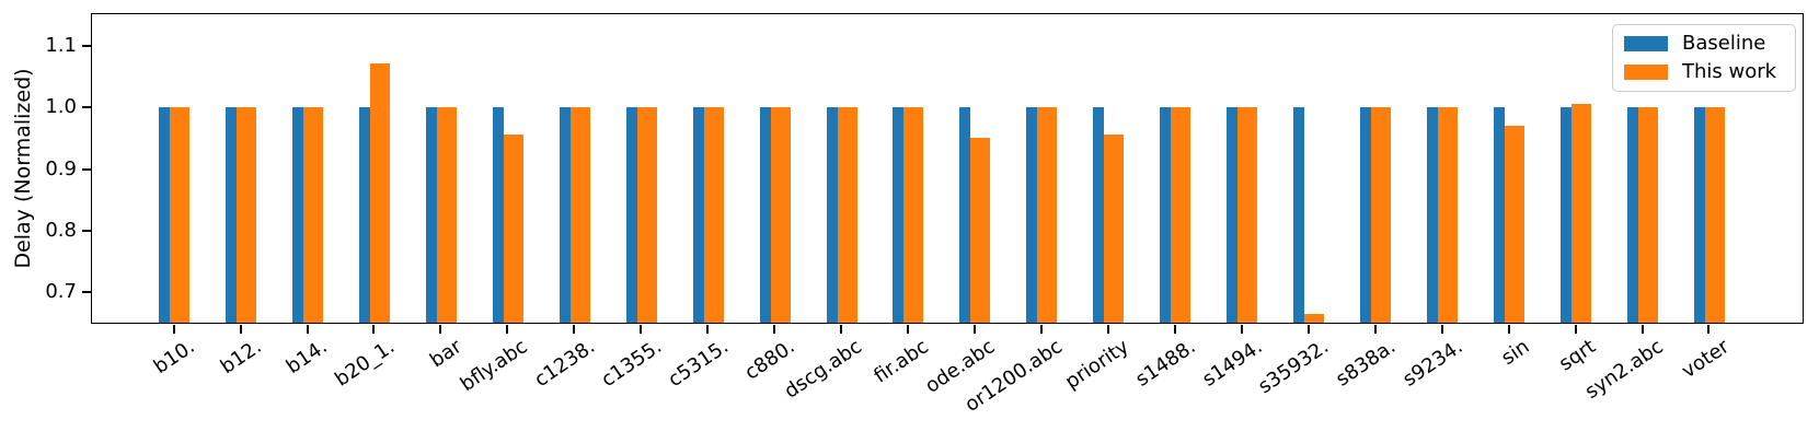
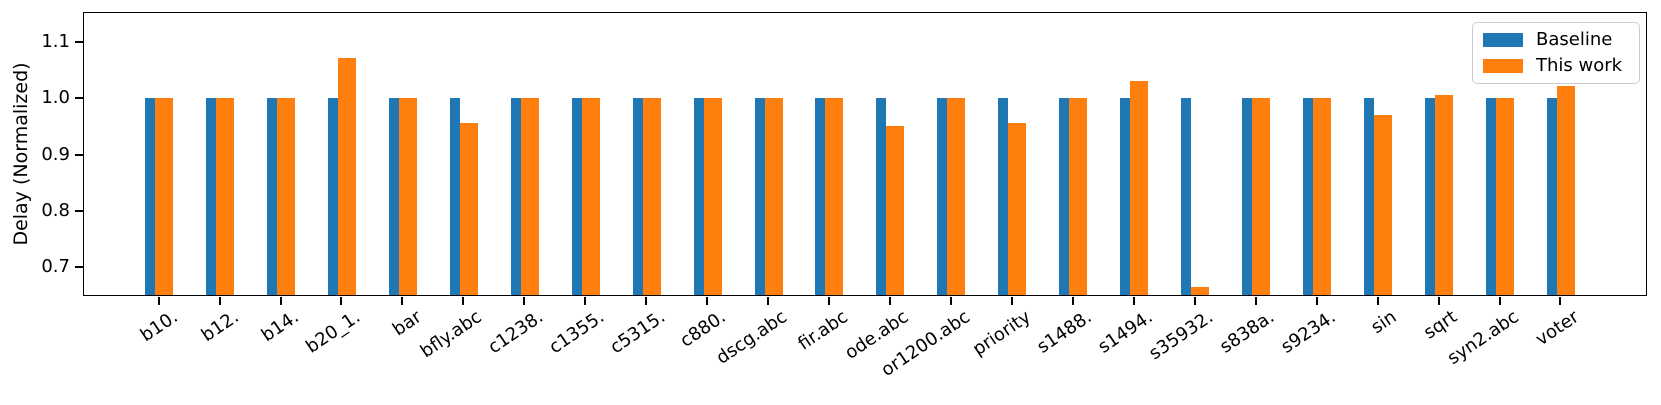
This work/s1494.: 1.00 -> 1.03
This work/voter: 1.00 -> 1.02
